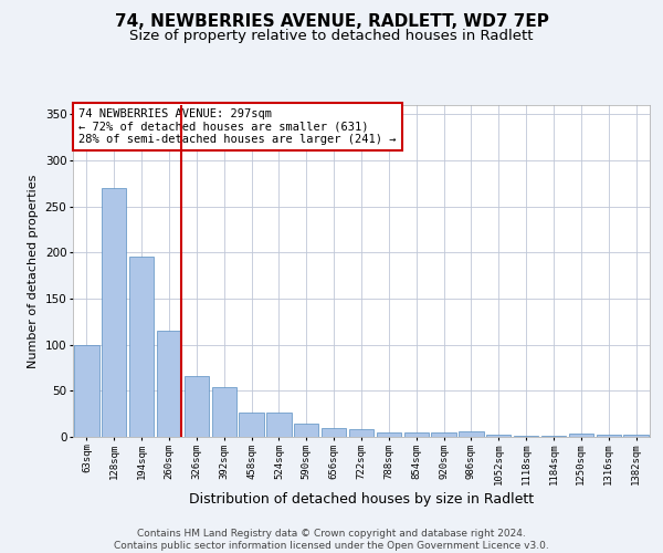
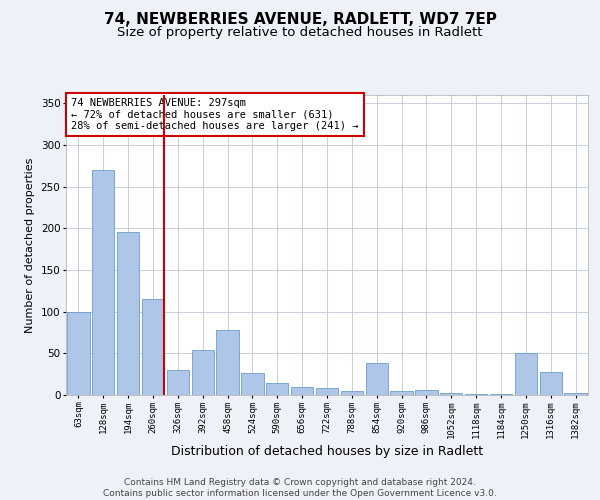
326sqm: 66 -> 30
458sqm: 27 -> 78
854sqm: 5 -> 38
1250sqm: 4 -> 50
1316sqm: 3 -> 28
